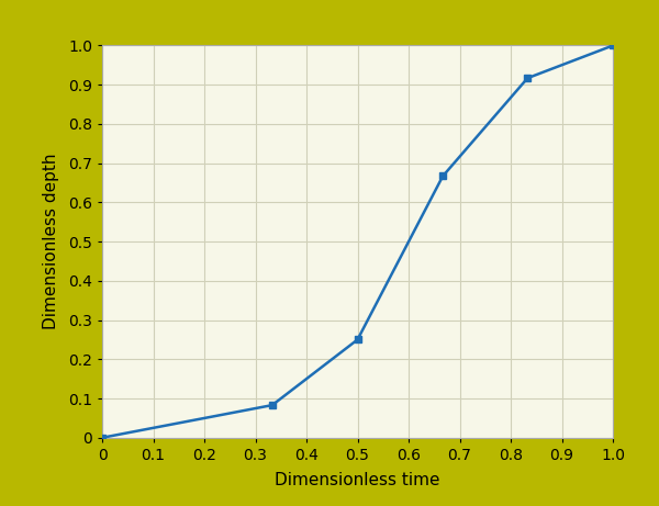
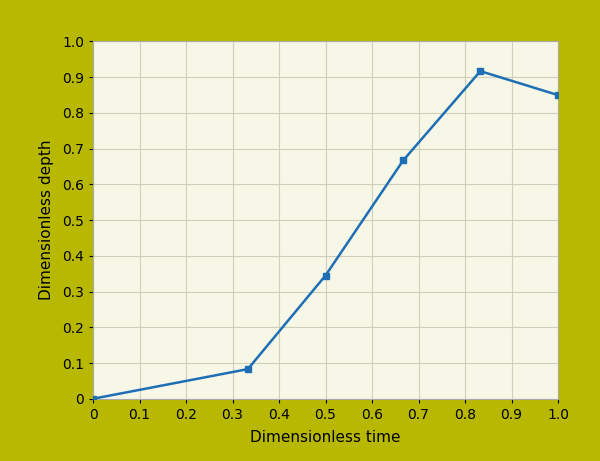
0.5: 0.250 -> 0.345
1.0: 1.000 -> 0.850
